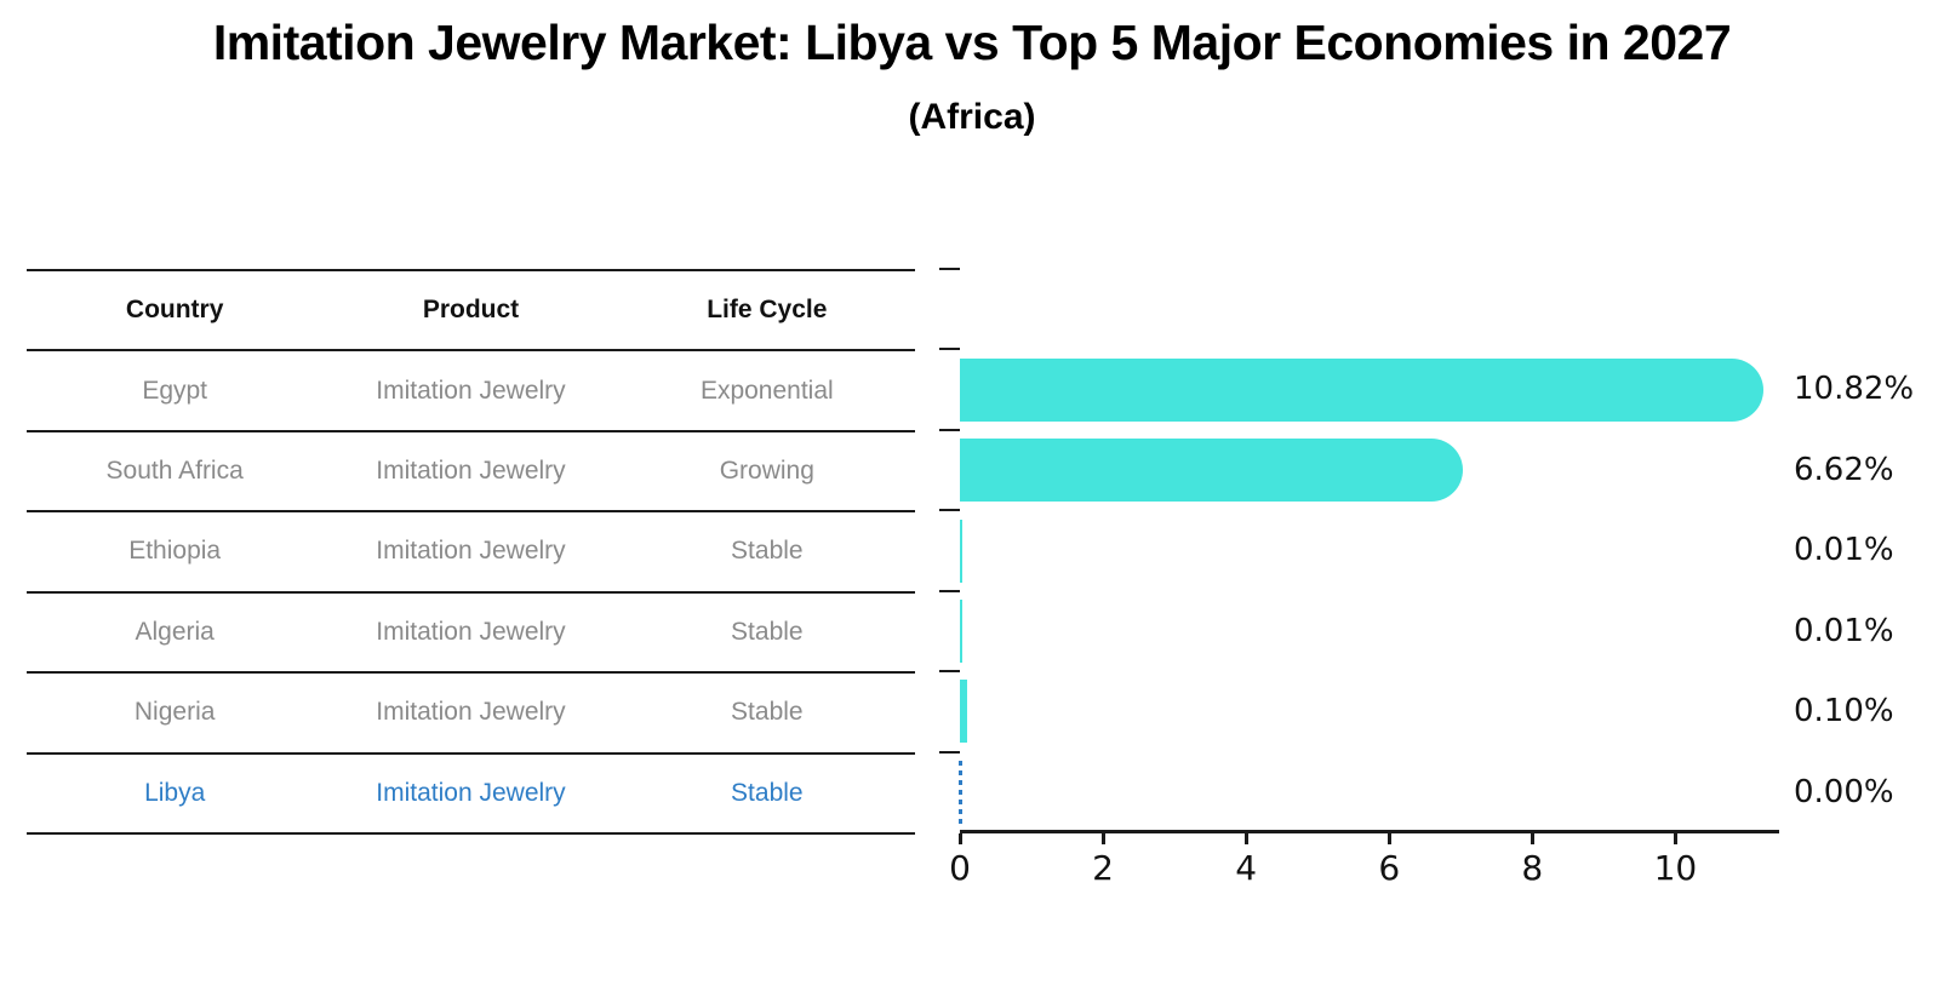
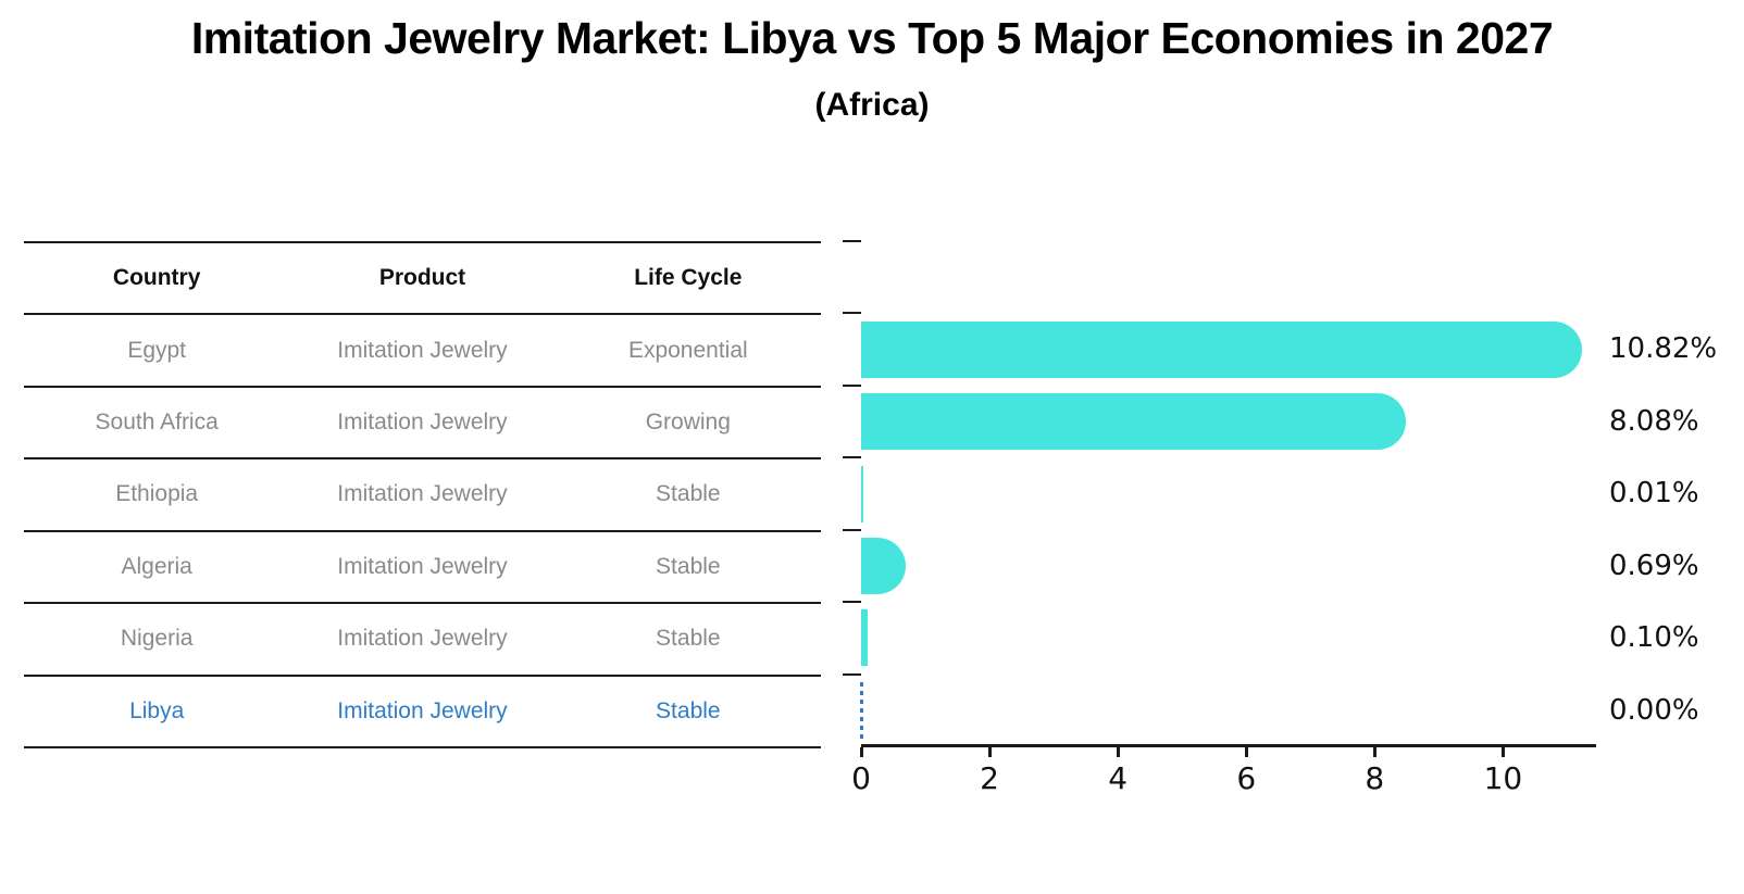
South Africa: 6.62% -> 8.08%
Algeria: 0.01% -> 0.69%
